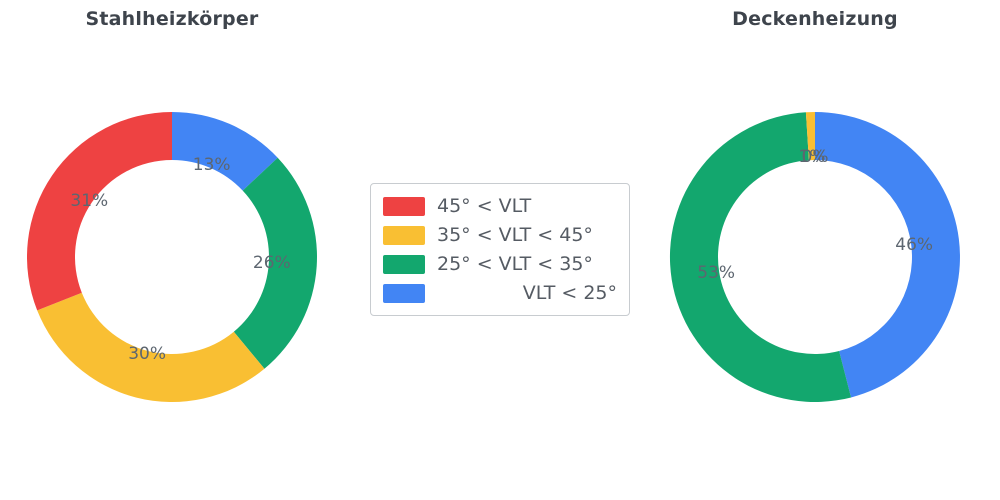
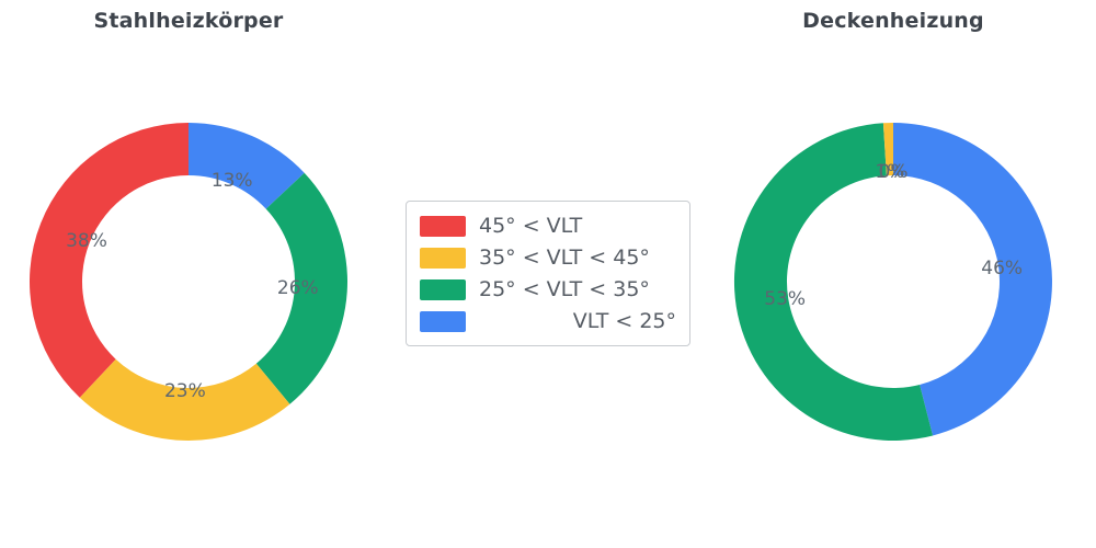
Stahlheizkörper/35° < VLT < 45°: 30% -> 23%
Stahlheizkörper/45° < VLT: 31% -> 38%
